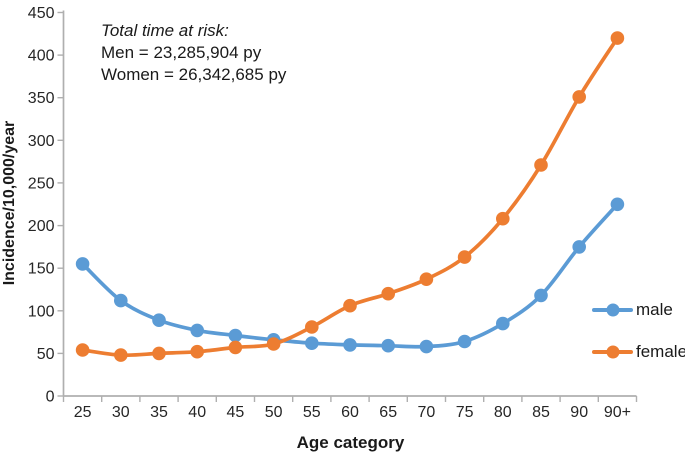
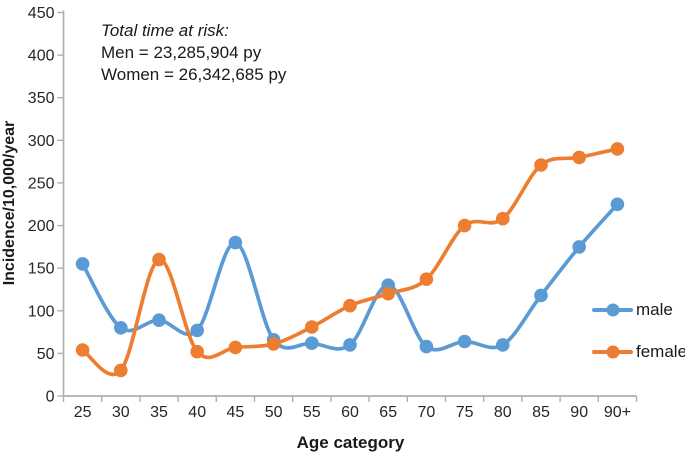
male/30: 110 -> 80
female/30: 50 -> 30
female/35: 50 -> 160
male/45: 70 -> 180
male/65: 60 -> 130
female/75: 160 -> 200
male/80: 80 -> 60
female/90: 350 -> 280
female/90+: 420 -> 290
